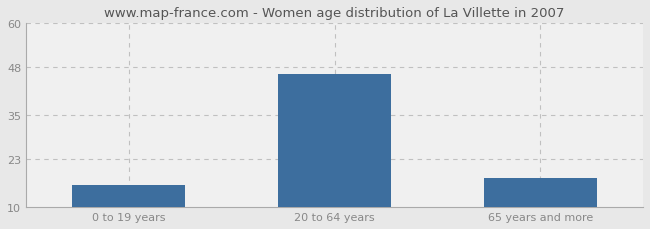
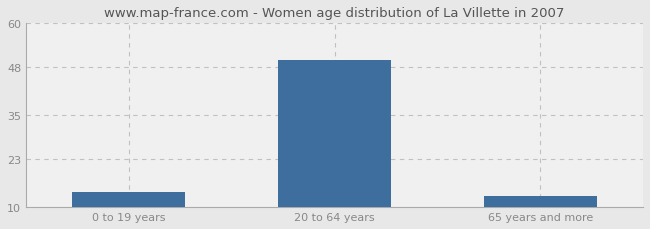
0 to 19 years: 16 -> 14
20 to 64 years: 46 -> 50
65 years and more: 18 -> 13
